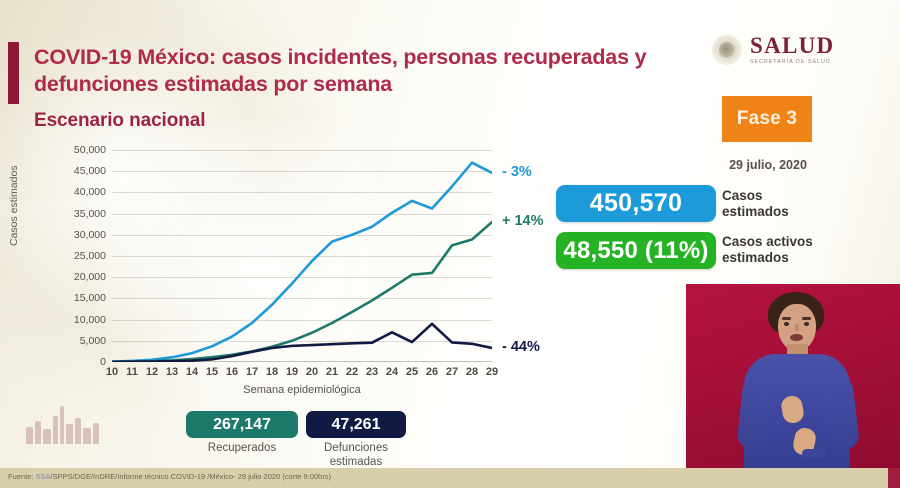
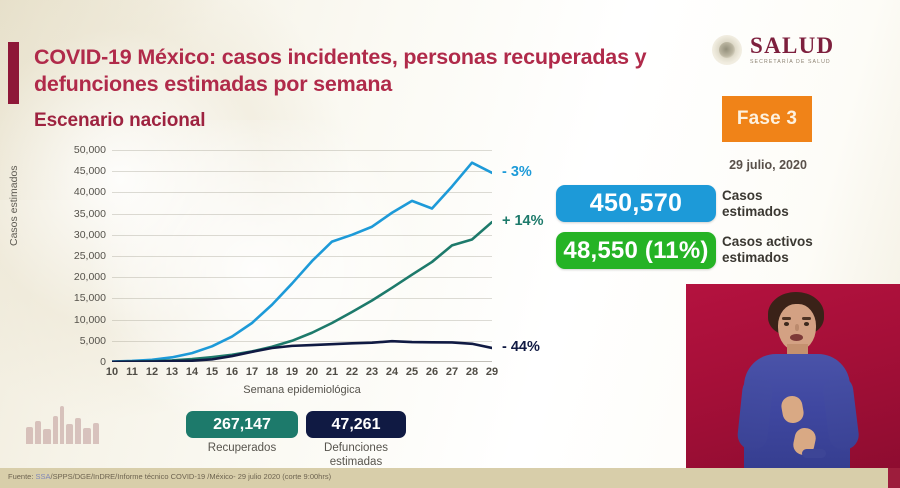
Defunciones estimadas/24: 7000 -> 5000
Recuperados/26: 21000 -> 24000
Defunciones estimadas/26: 9000 -> 5000
